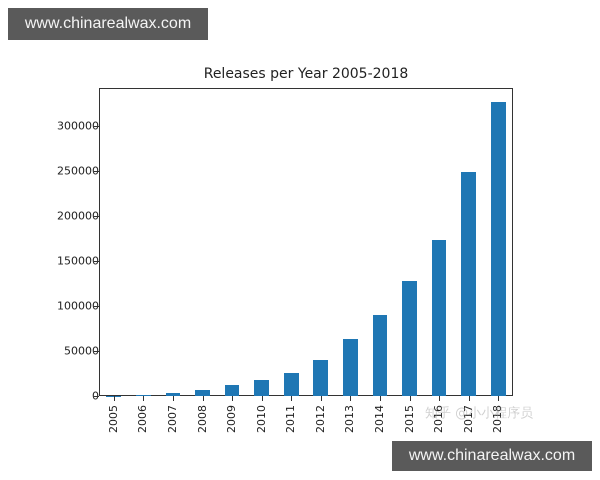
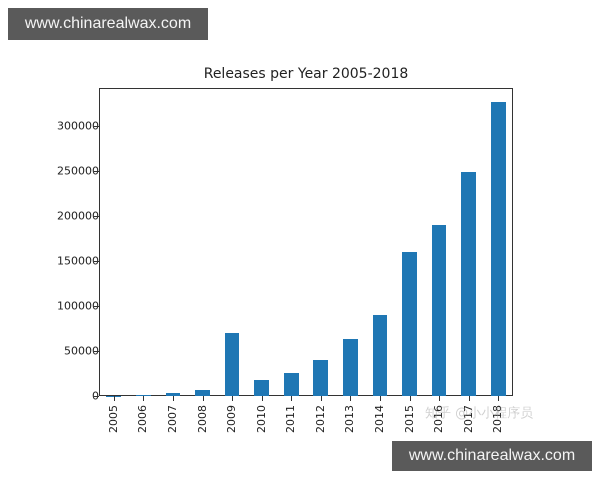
2009: 10000 -> 70000
2015: 130000 -> 160000
2016: 170000 -> 190000
